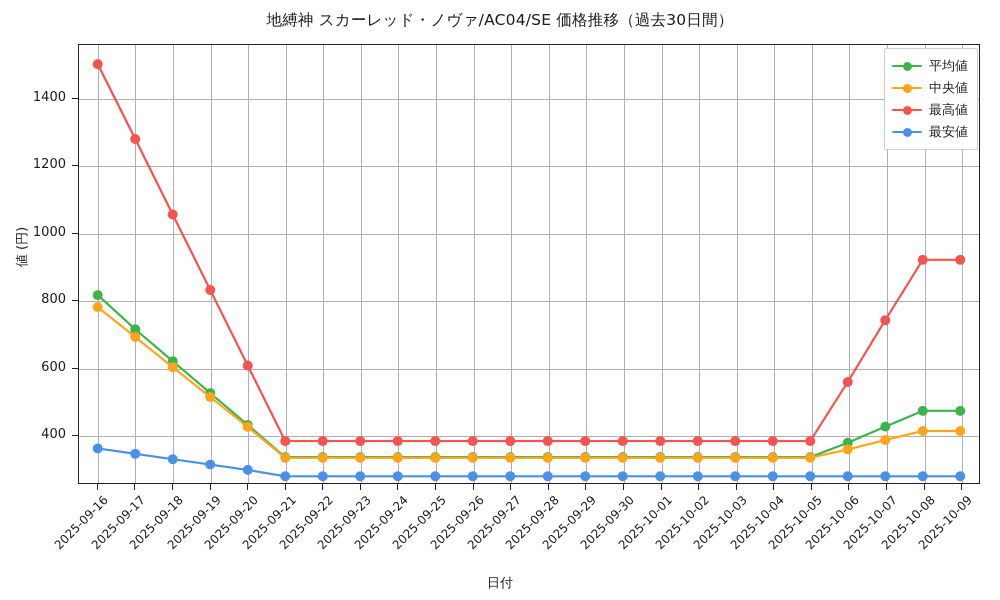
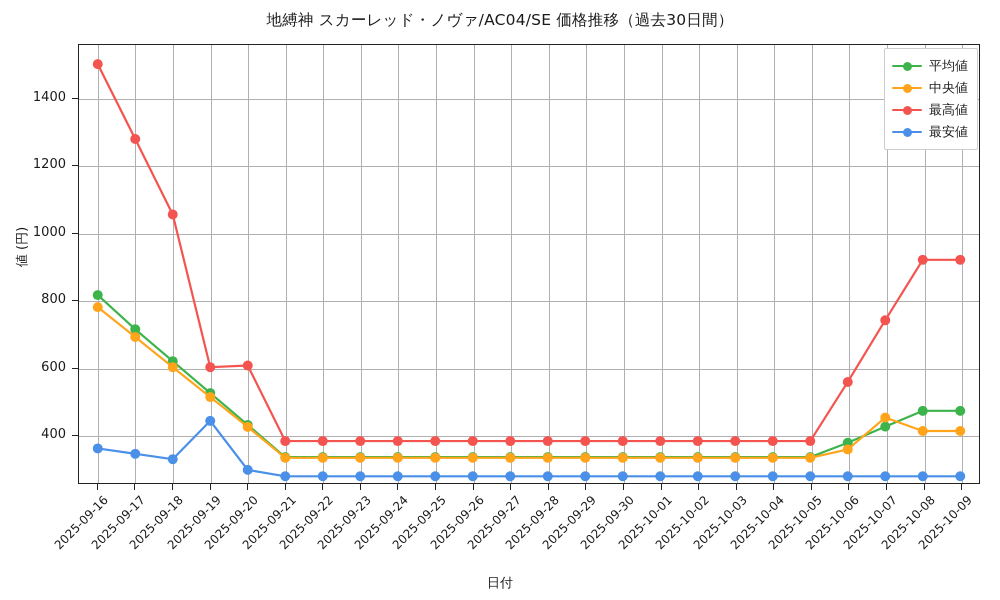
最高値/2025-09-19: 830 -> 600
最安値/2025-09-19: 310 -> 440
中央値/2025-10-07: 380 -> 450
